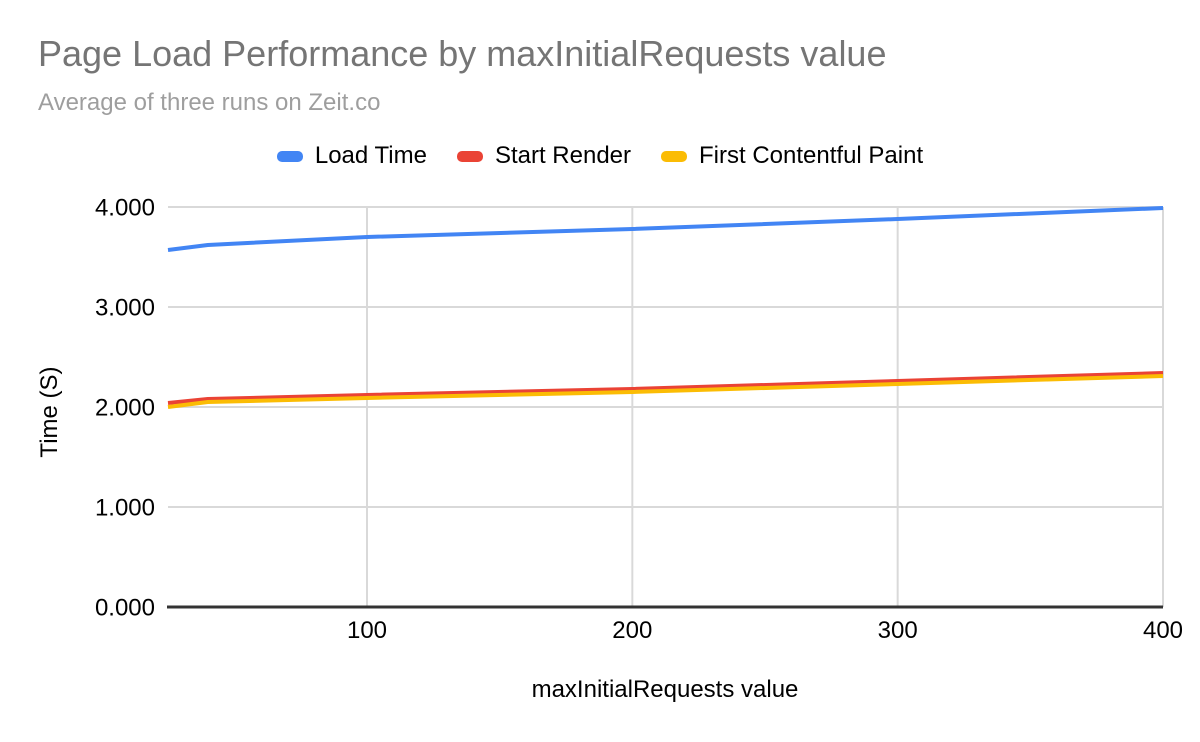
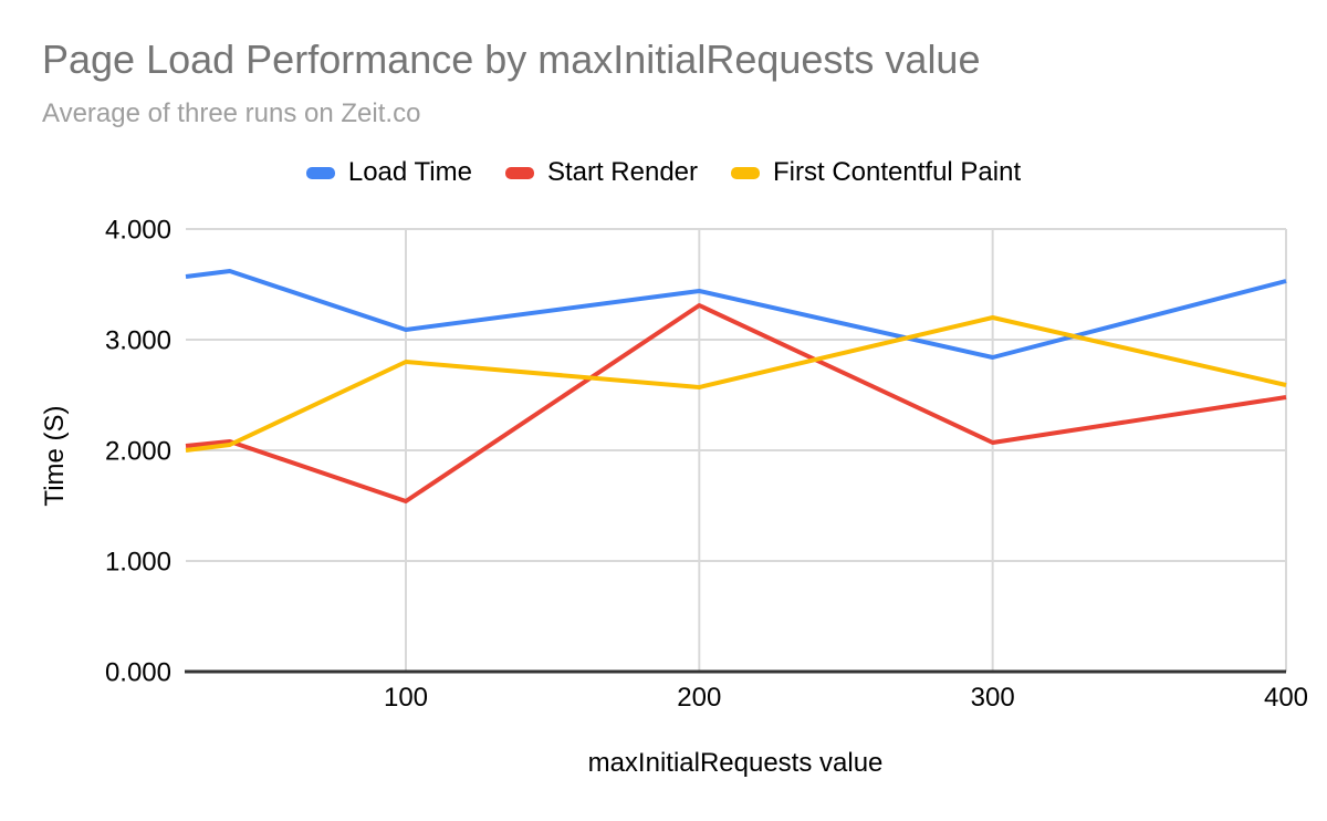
Load Time/100: 3.70 -> 3.09
Start Render/100: 2.12 -> 1.54
First Contentful Paint/100: 2.09 -> 2.80
Load Time/200: 3.78 -> 3.44
Start Render/200: 2.18 -> 3.31
First Contentful Paint/200: 2.15 -> 2.57
Load Time/300: 3.88 -> 2.84
Start Render/300: 2.26 -> 2.07
First Contentful Paint/300: 2.23 -> 3.20
Load Time/400: 3.99 -> 3.53
Start Render/400: 2.34 -> 2.48
First Contentful Paint/400: 2.31 -> 2.59
